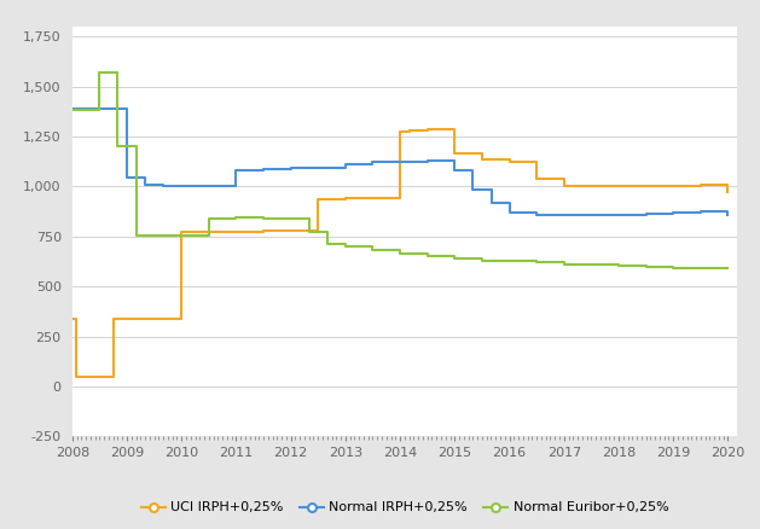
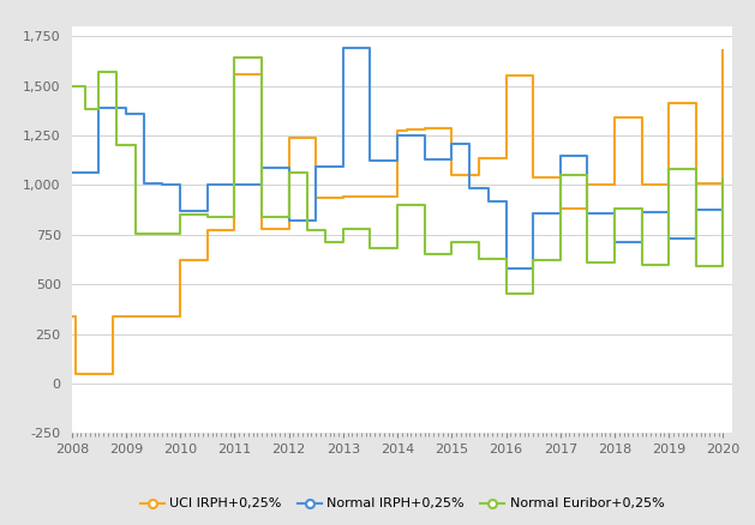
Normal IRPH+0,25%/2008: 1,390 -> 1,060
Normal Euribor+0,25%/2008: 1,380 -> 1,500
Normal IRPH+0,25%/2009: 1,040 -> 1,360
UCI IRPH+0,25%/2010: 770 -> 620
Normal IRPH+0,25%/2010: 1,000 -> 870
Normal Euribor+0,25%/2010: 760 -> 850
UCI IRPH+0,25%/2011: 780 -> 1,560
Normal IRPH+0,25%/2011: 1,080 -> 1,000
Normal Euribor+0,25%/2011: 840 -> 1,640
UCI IRPH+0,25%/2012: 780 -> 1,240
Normal IRPH+0,25%/2012: 1,090 -> 820
Normal Euribor+0,25%/2012: 840 -> 1,060
Normal IRPH+0,25%/2013: 1,110 -> 1,690
Normal Euribor+0,25%/2013: 700 -> 780
Normal IRPH+0,25%/2014: 1,120 -> 1,250
Normal Euribor+0,25%/2014: 660 -> 900
UCI IRPH+0,25%/2015: 1,160 -> 1,050
Normal IRPH+0,25%/2015: 1,080 -> 1,210
Normal Euribor+0,25%/2015: 640 -> 710
UCI IRPH+0,25%/2016: 1,120 -> 1,550
Normal IRPH+0,25%/2016: 870 -> 580
Normal Euribor+0,25%/2016: 620 -> 450
UCI IRPH+0,25%/2017: 1,000 -> 880
Normal IRPH+0,25%/2017: 860 -> 1,150
Normal Euribor+0,25%/2017: 610 -> 1,050
UCI IRPH+0,25%/2018: 1,000 -> 1,340
Normal IRPH+0,25%/2018: 860 -> 710
Normal Euribor+0,25%/2018: 600 -> 880
UCI IRPH+0,25%/2019: 1,000 -> 1,410
Normal IRPH+0,25%/2019: 870 -> 730
Normal Euribor+0,25%/2019: 590 -> 1,080
UCI IRPH+0,25%/2020: 980 -> 1,680
Normal IRPH+0,25%/2020: 860 -> 690
Normal Euribor+0,25%/2020: 590 -> 1,030
